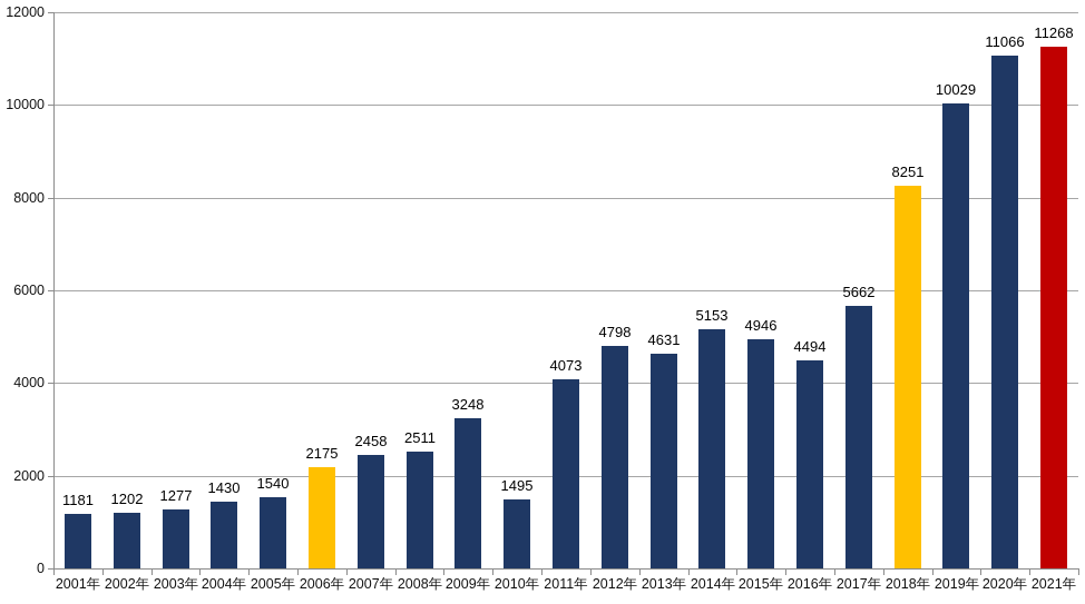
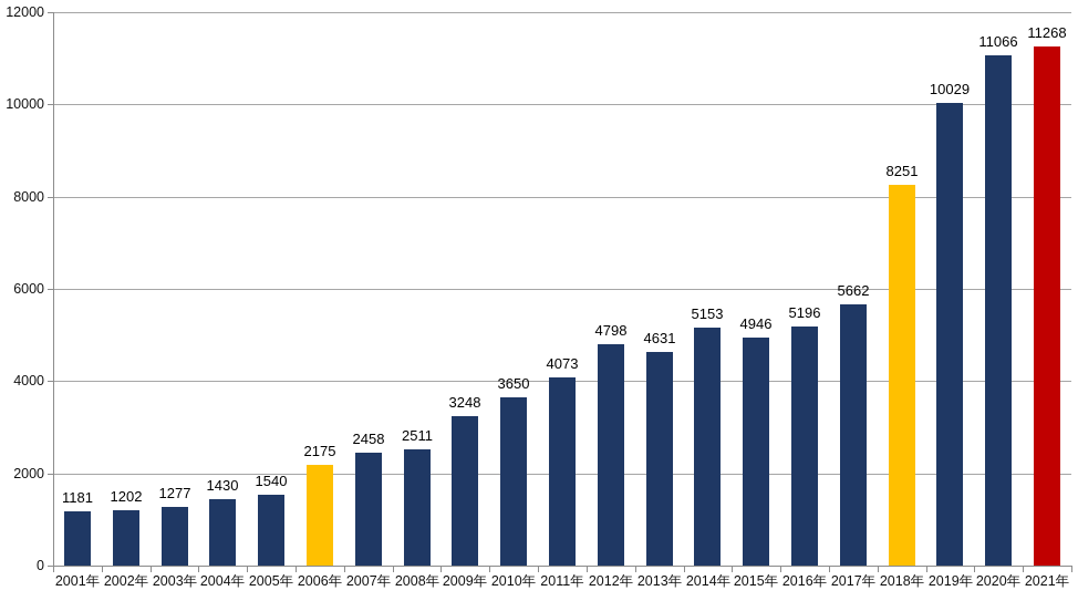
2010年: 1495 -> 3650
2016年: 4494 -> 5196
